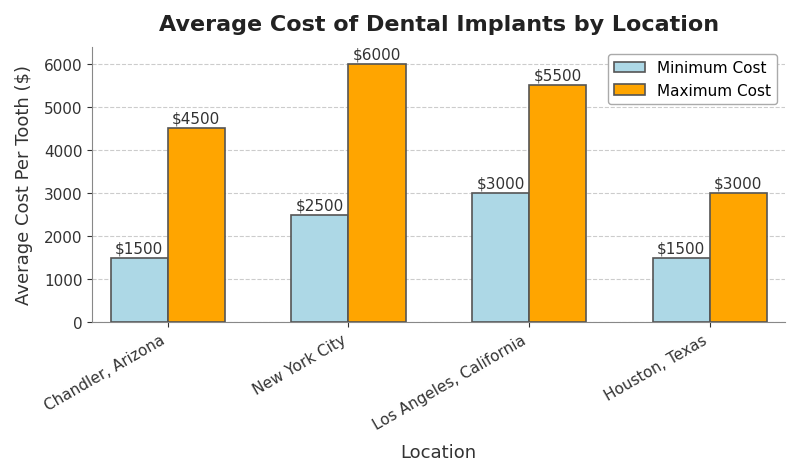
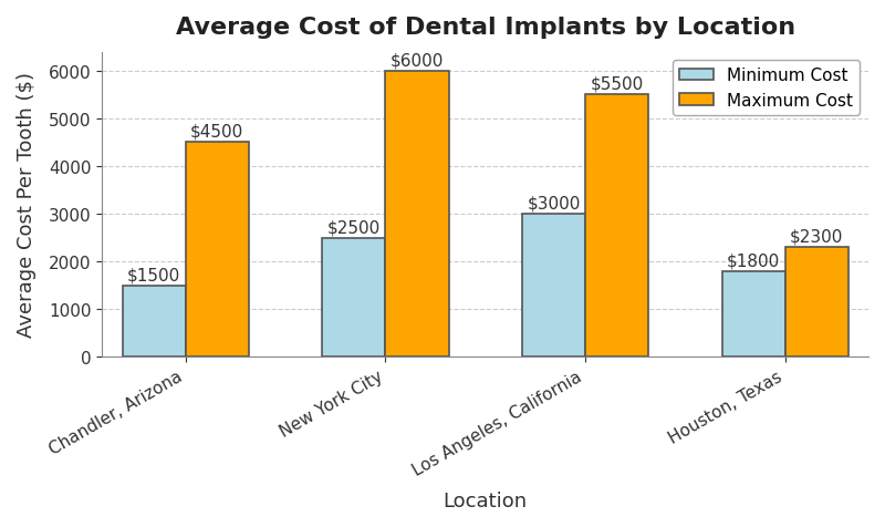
Minimum Cost/Houston, Texas: $1500 -> $1800
Maximum Cost/Houston, Texas: $3000 -> $2300
